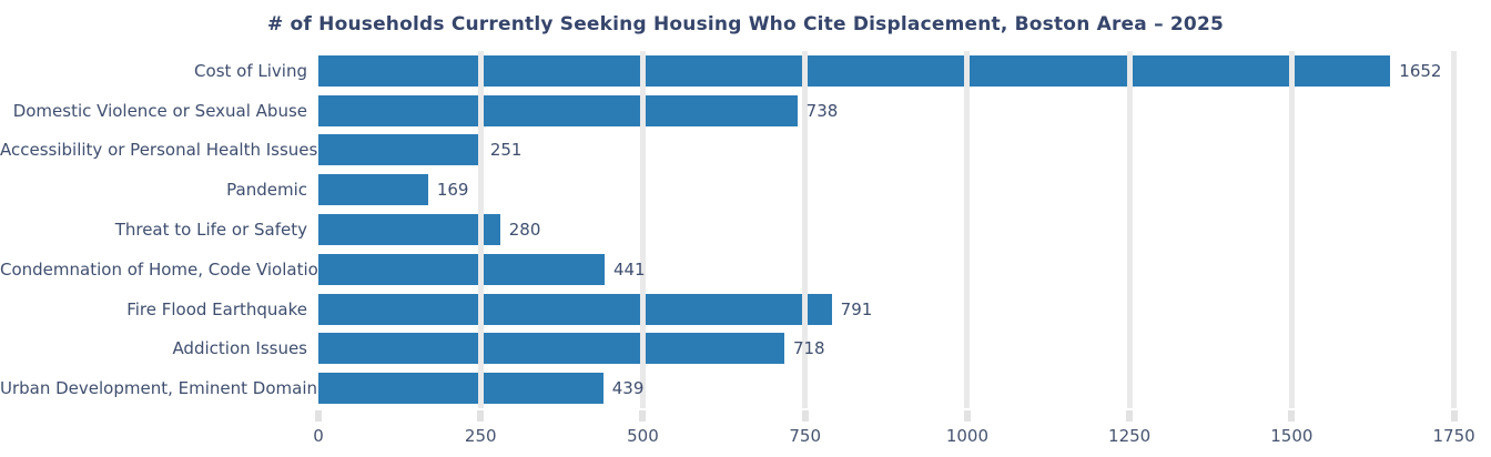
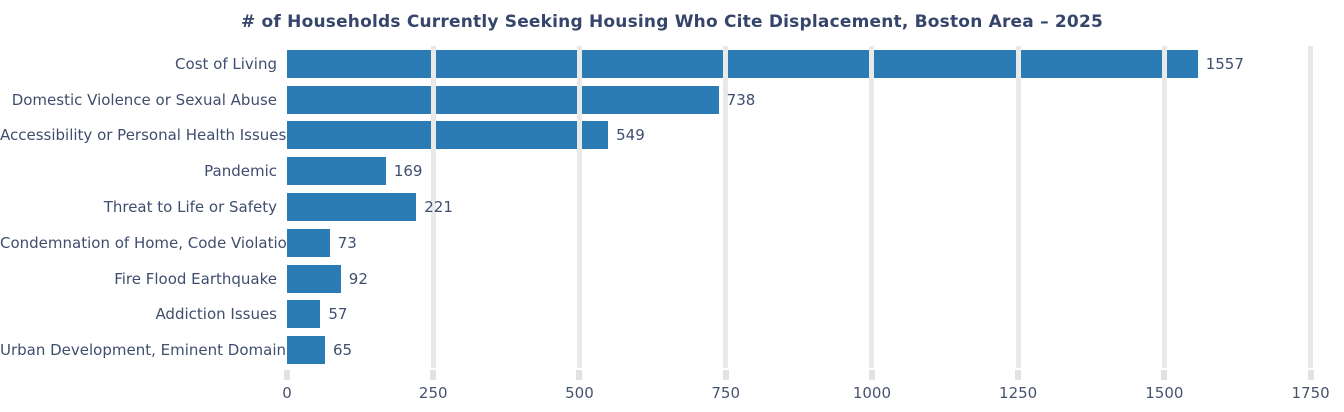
Cost of Living: 1652 -> 1557
Accessibility or Personal Health Issues: 251 -> 549
Threat to Life or Safety: 280 -> 221
Condemnation of Home, Code Violations: 441 -> 73
Fire Flood Earthquake: 791 -> 92
Addiction Issues: 718 -> 57
Urban Development, Eminent Domain...: 439 -> 65
